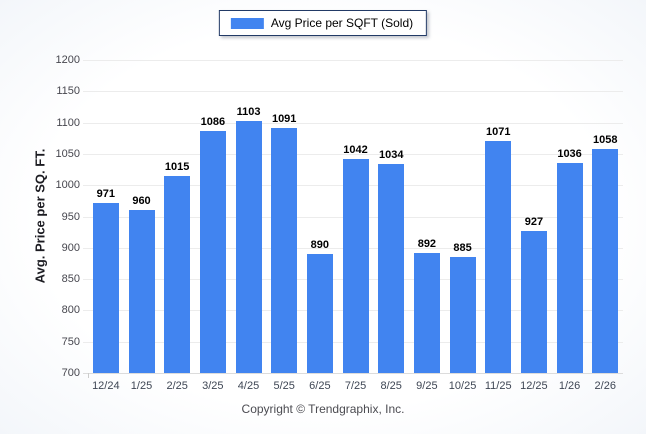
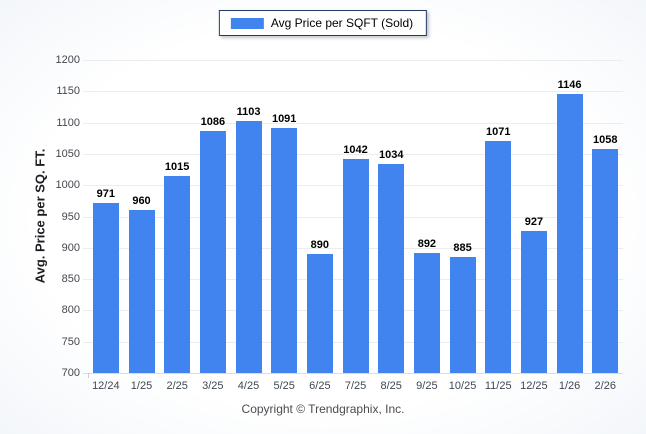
1/26: 1036 -> 1146
